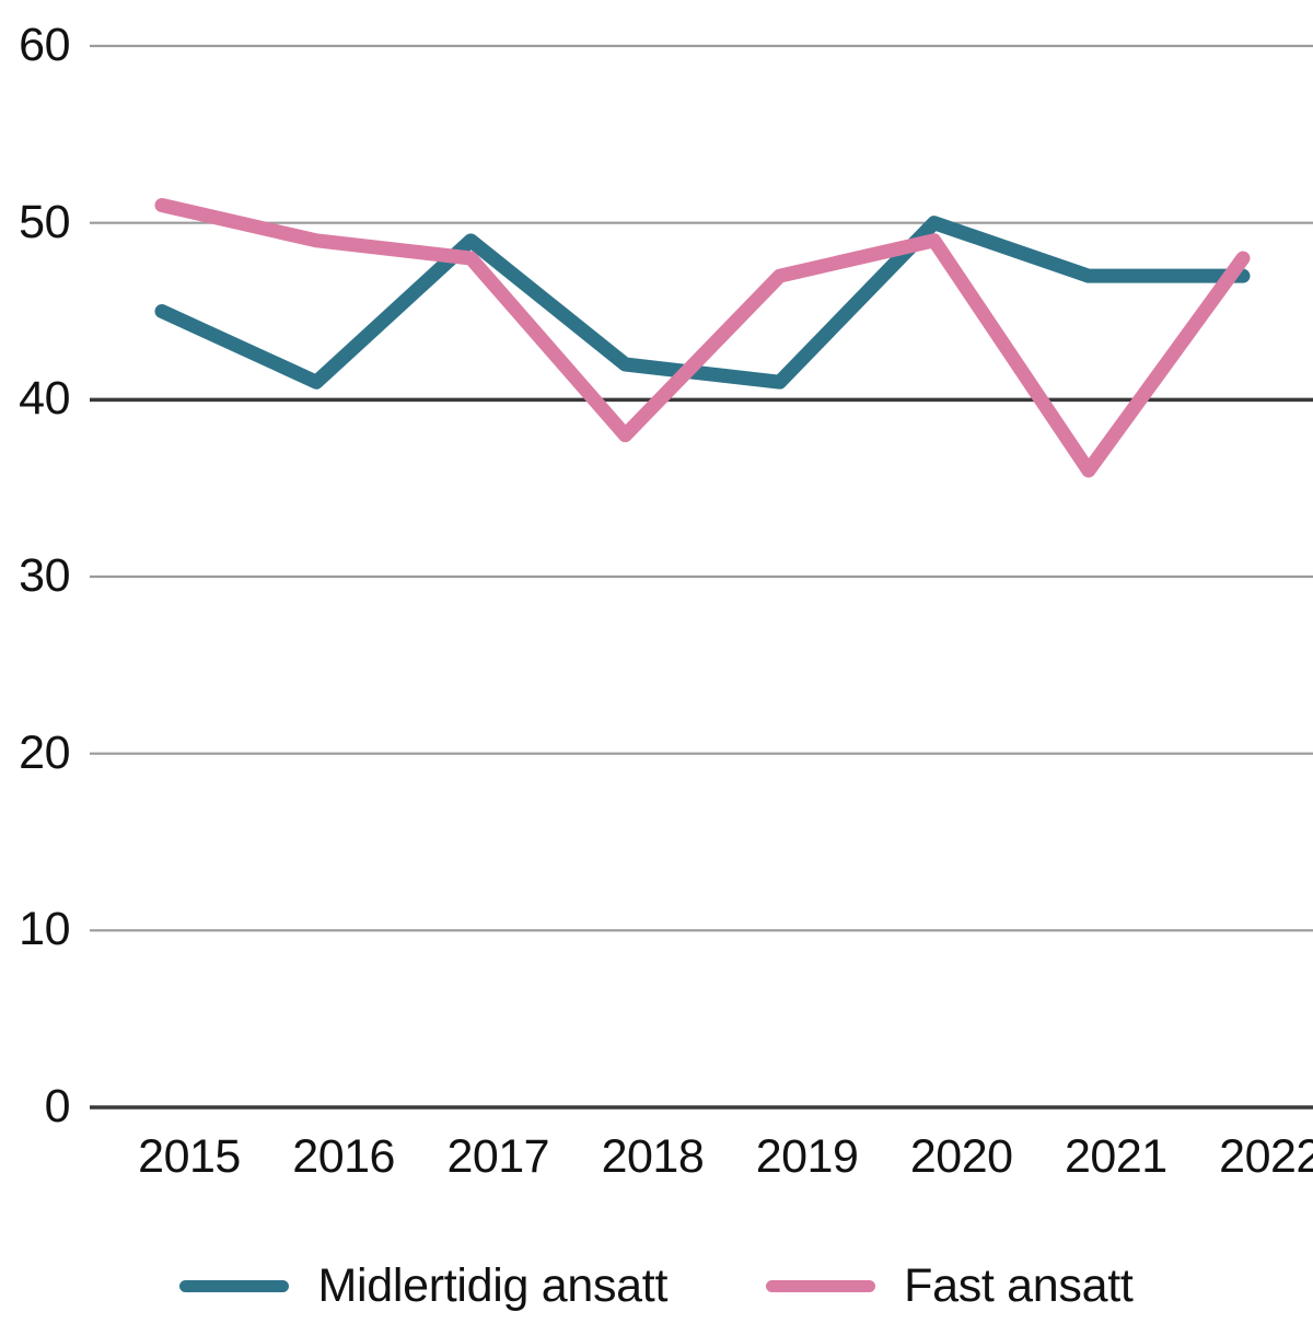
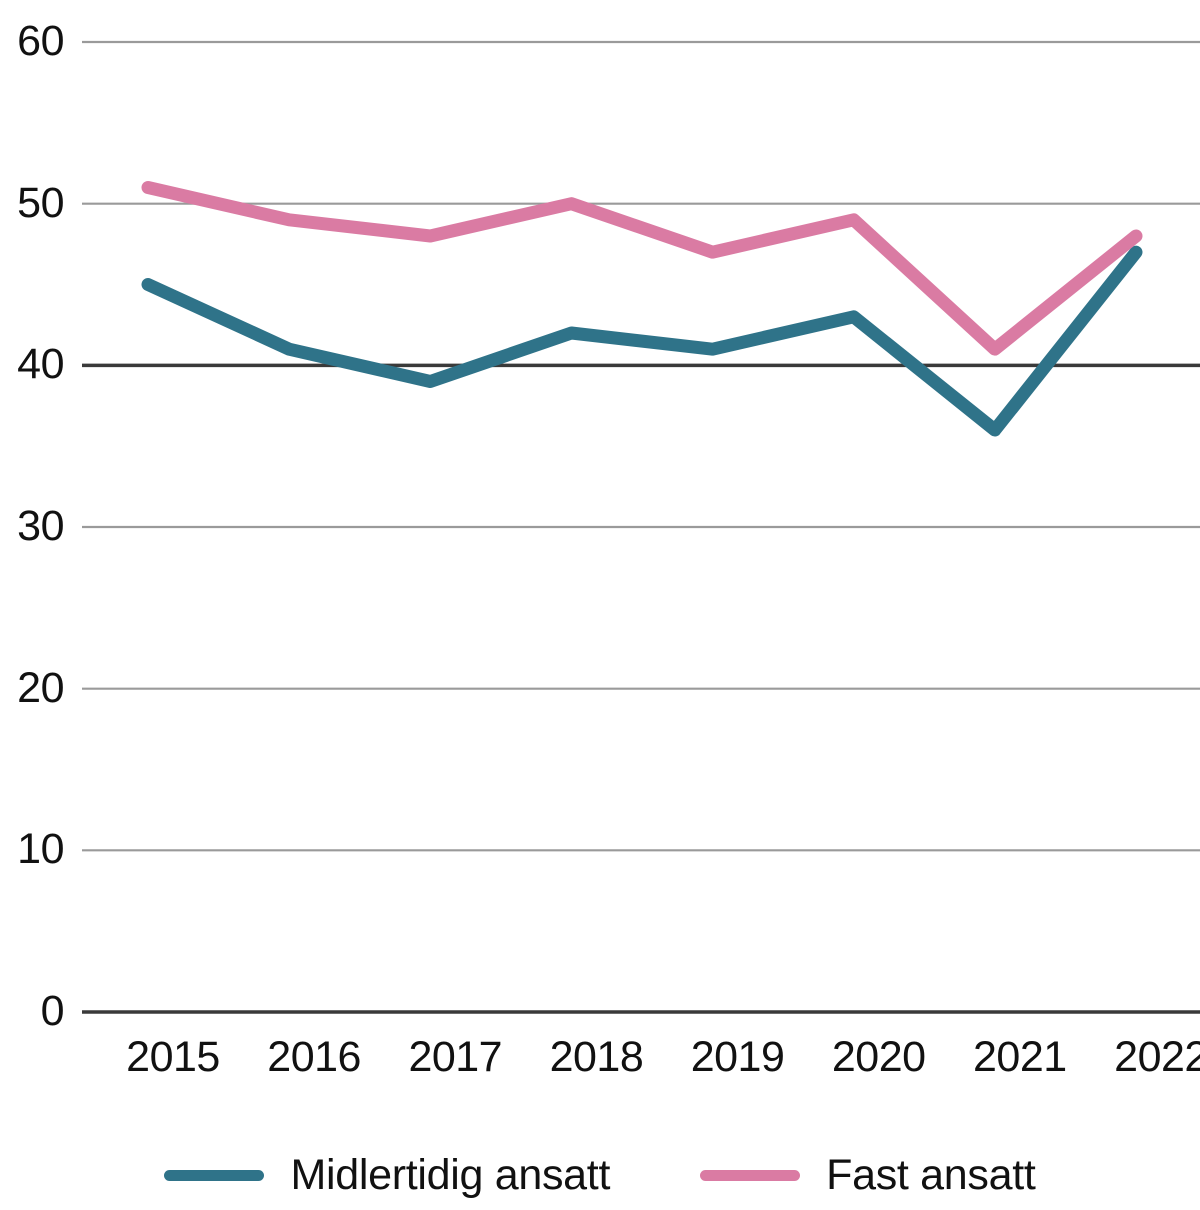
Midlertidig ansatt/2017: 49 -> 39
Fast ansatt/2018: 38 -> 50
Midlertidig ansatt/2020: 50 -> 43
Midlertidig ansatt/2021: 47 -> 36
Fast ansatt/2021: 36 -> 41
